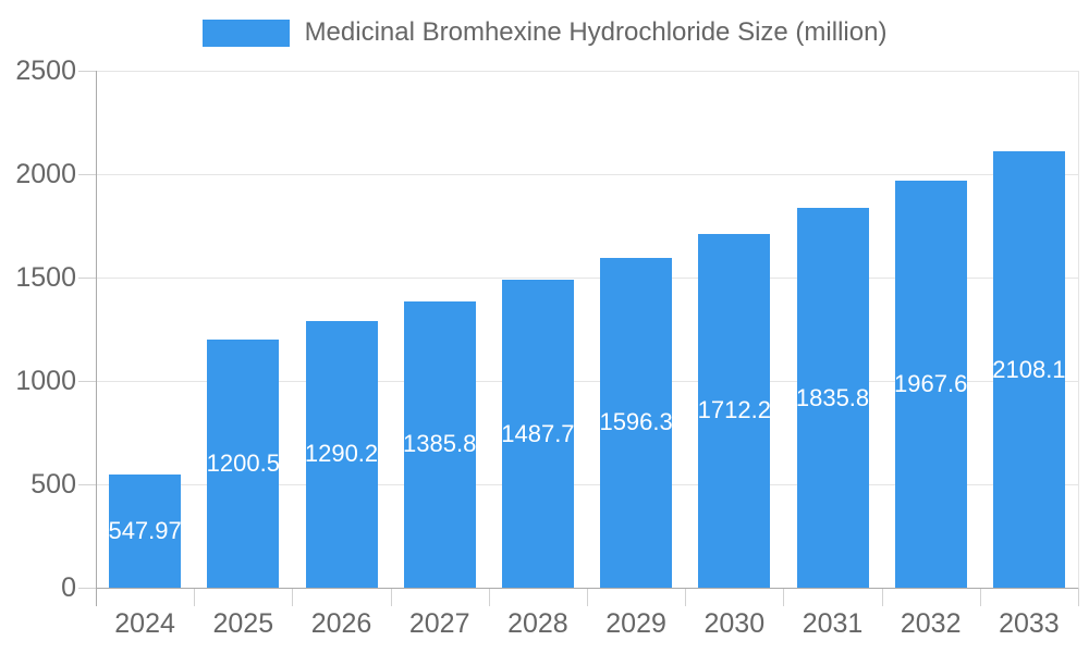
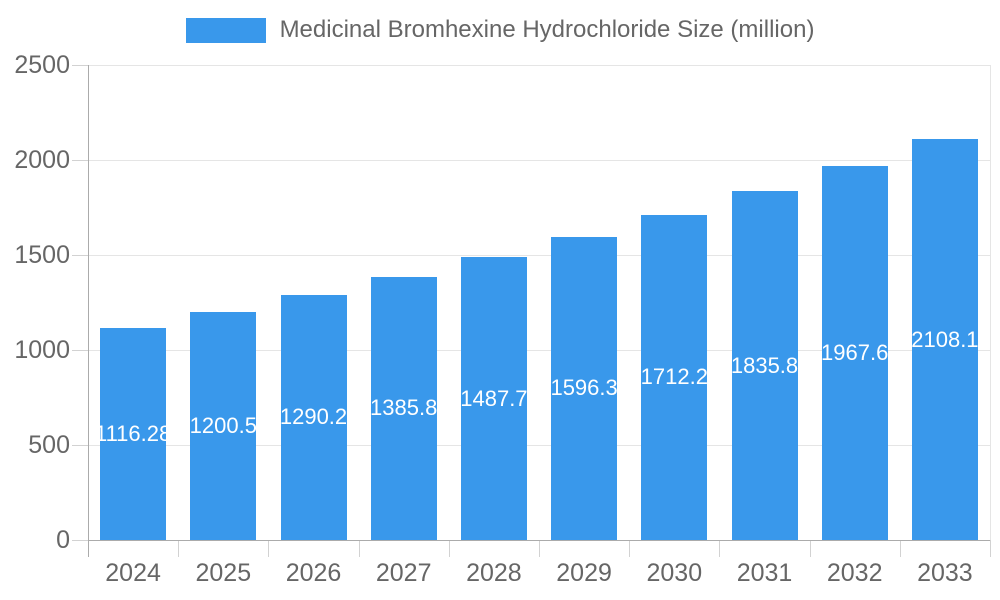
2024: 547.97 -> 1116.28
